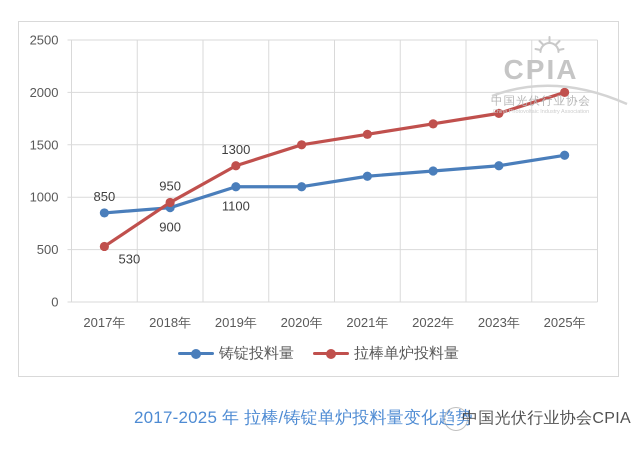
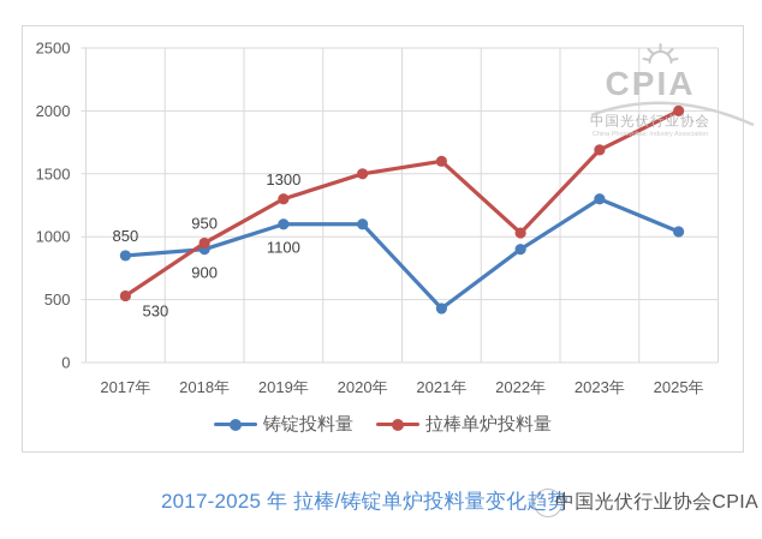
铸锭投料量/2021年: 1200 -> 430
铸锭投料量/2022年: 1250 -> 900
拉棒单炉投料量/2022年: 1700 -> 1030
拉棒单炉投料量/2023年: 1800 -> 1690
铸锭投料量/2025年: 1400 -> 1040
